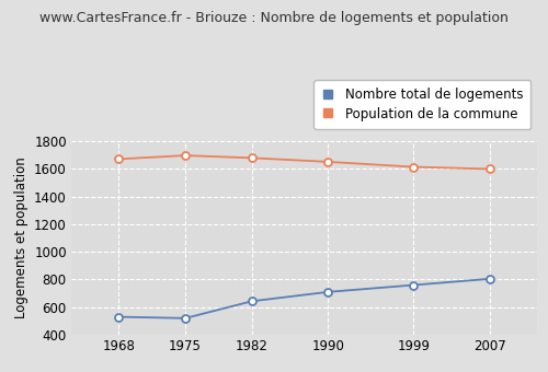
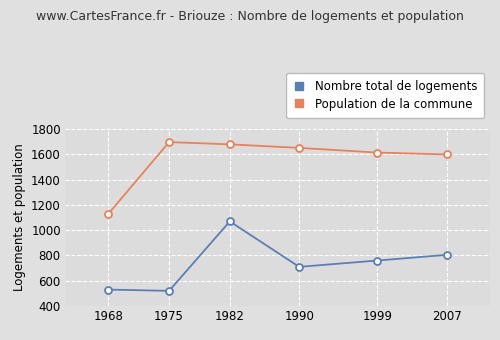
Population de la commune/1968: 1670 -> 1130
Nombre total de logements/1982: 640 -> 1070
